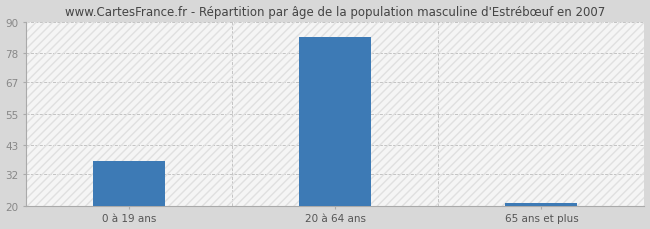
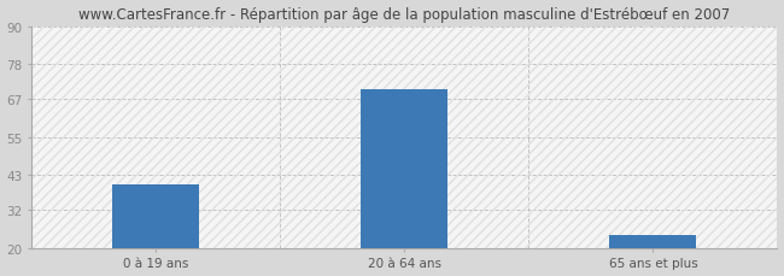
0 à 19 ans: 37 -> 40
20 à 64 ans: 84 -> 70
65 ans et plus: 21 -> 24
